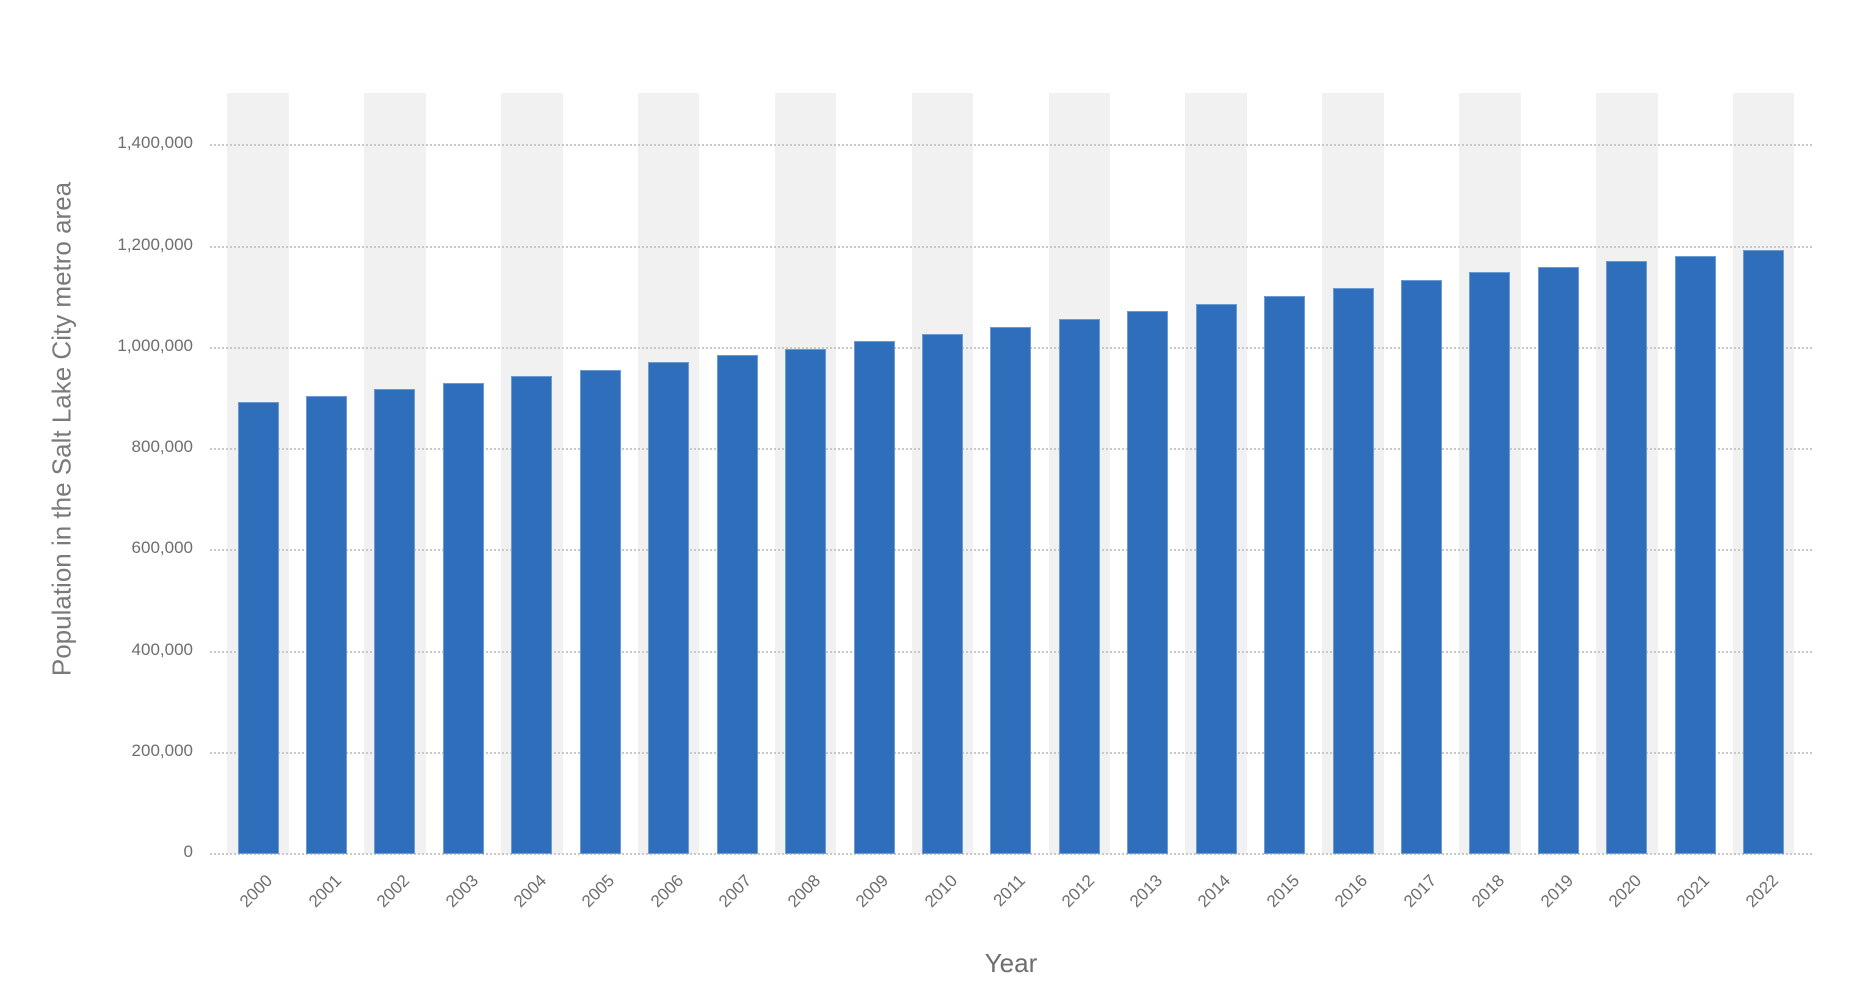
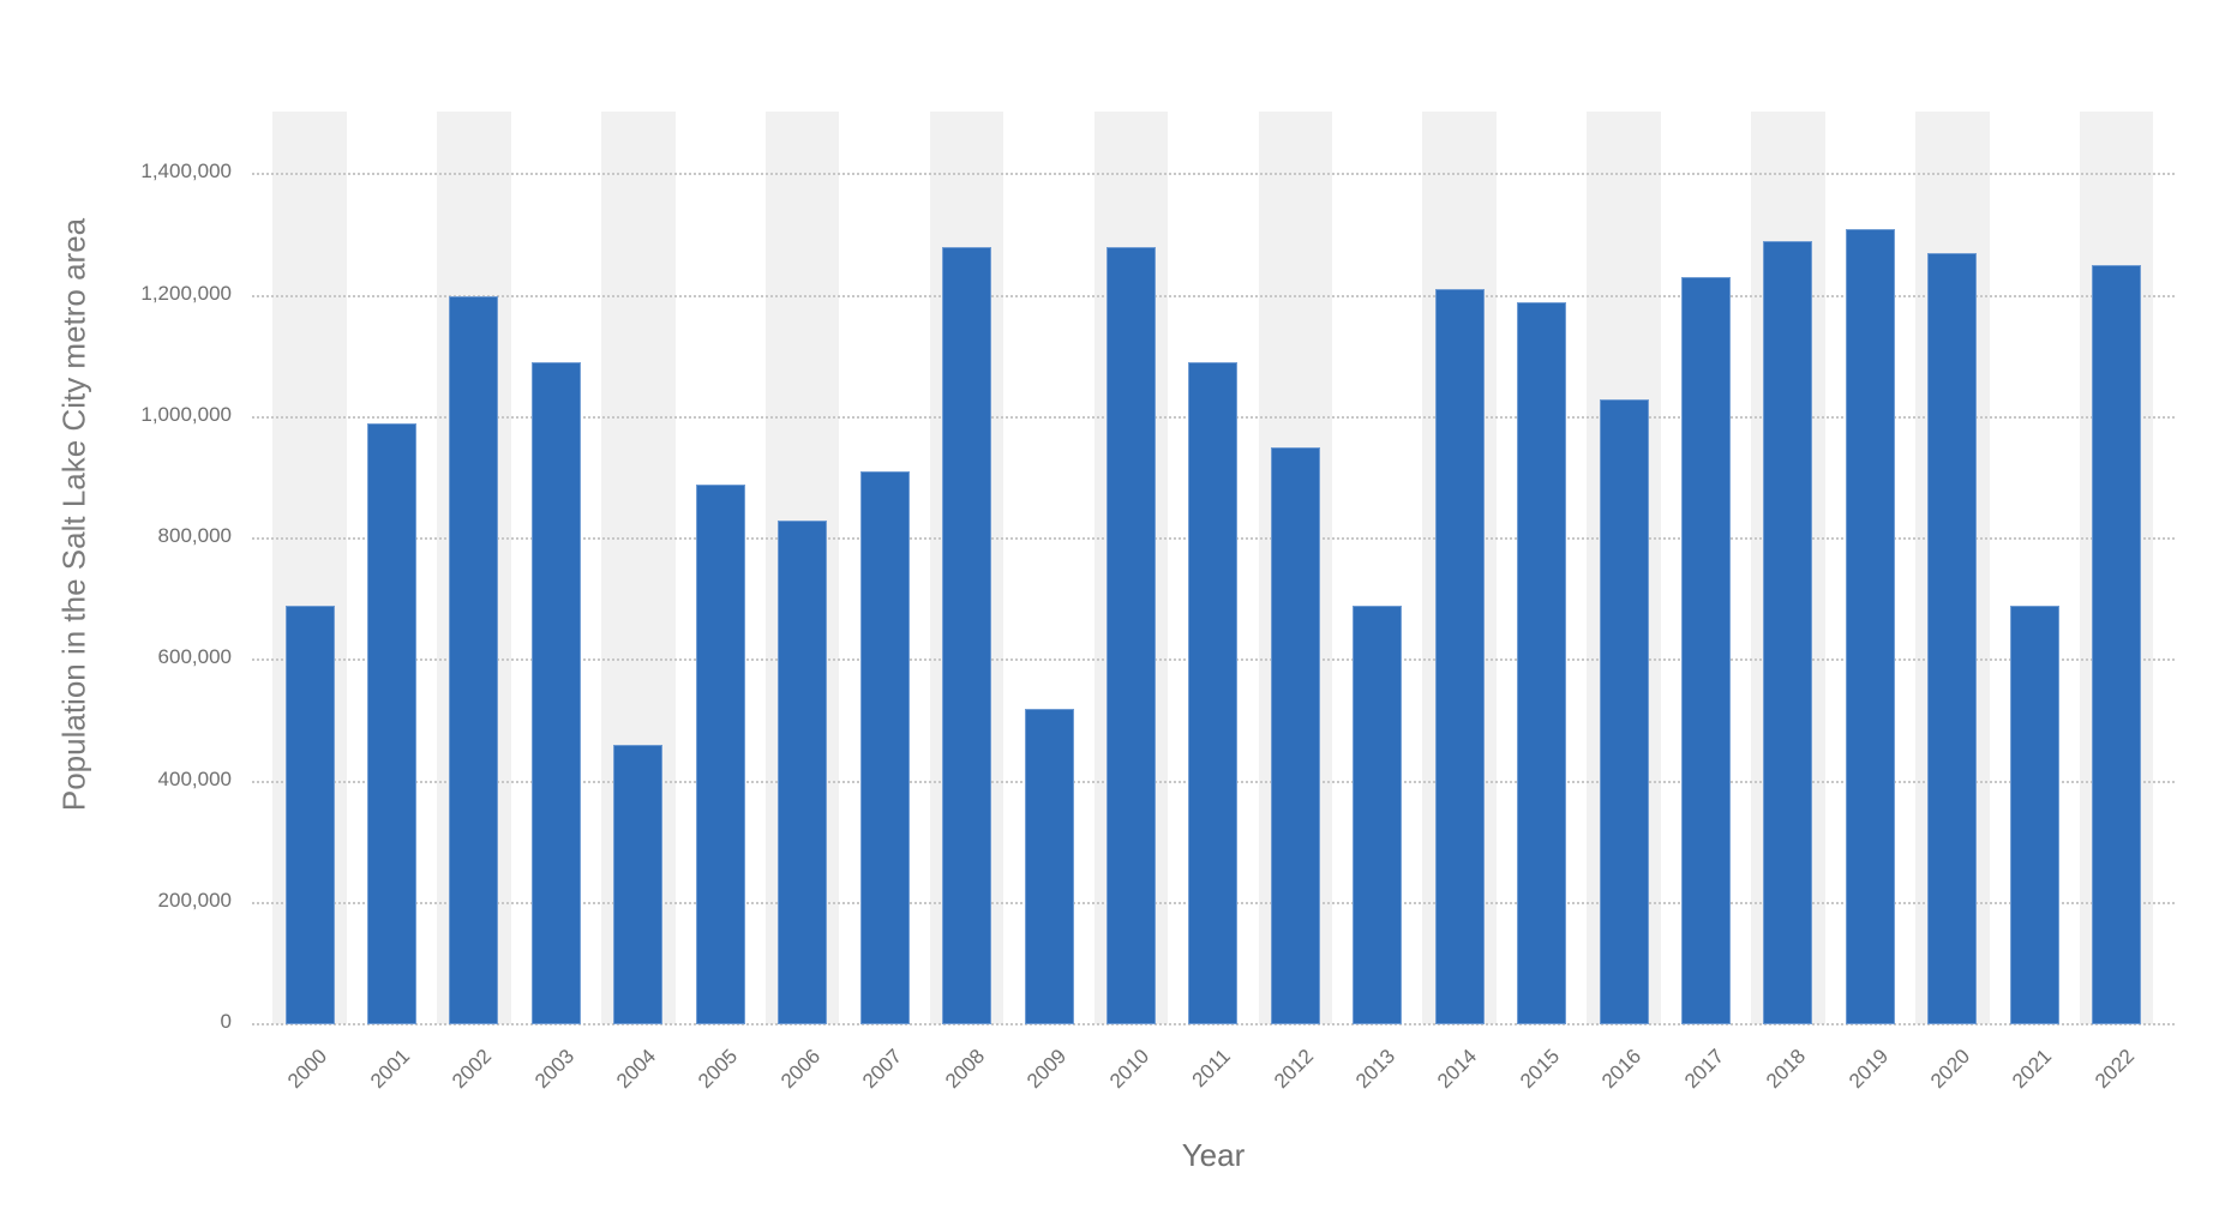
2000: 890000 -> 690000
2001: 910000 -> 990000
2002: 920000 -> 1200000
2003: 930000 -> 1090000
2004: 940000 -> 460000
2005: 960000 -> 890000
2006: 970000 -> 830000
2007: 990000 -> 910000
2008: 1000000 -> 1280000
2009: 1010000 -> 520000
2010: 1030000 -> 1280000
2011: 1040000 -> 1090000
2012: 1060000 -> 950000
2013: 1070000 -> 690000
2014: 1090000 -> 1210000
2015: 1100000 -> 1190000
2016: 1120000 -> 1030000
2017: 1130000 -> 1230000
2018: 1150000 -> 1290000
2019: 1160000 -> 1310000
2020: 1170000 -> 1270000
2021: 1180000 -> 690000
2022: 1190000 -> 1250000
